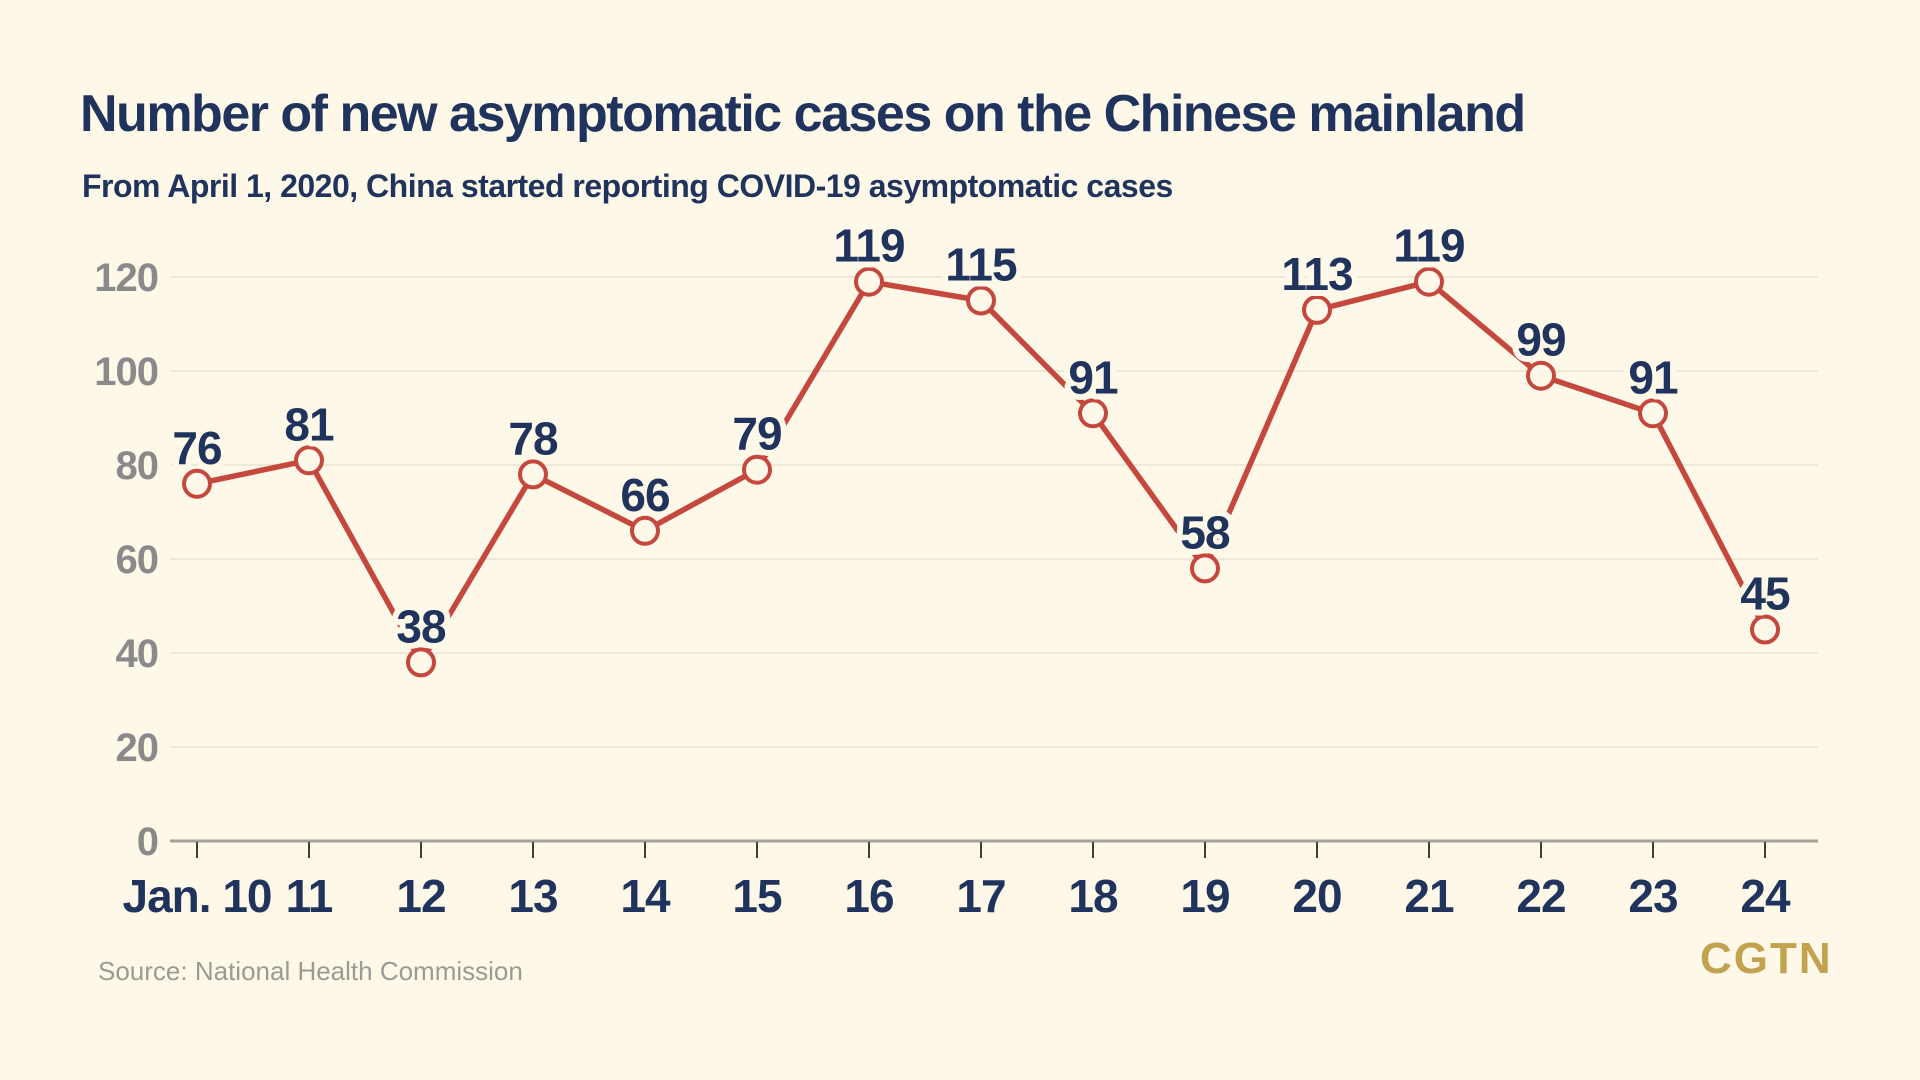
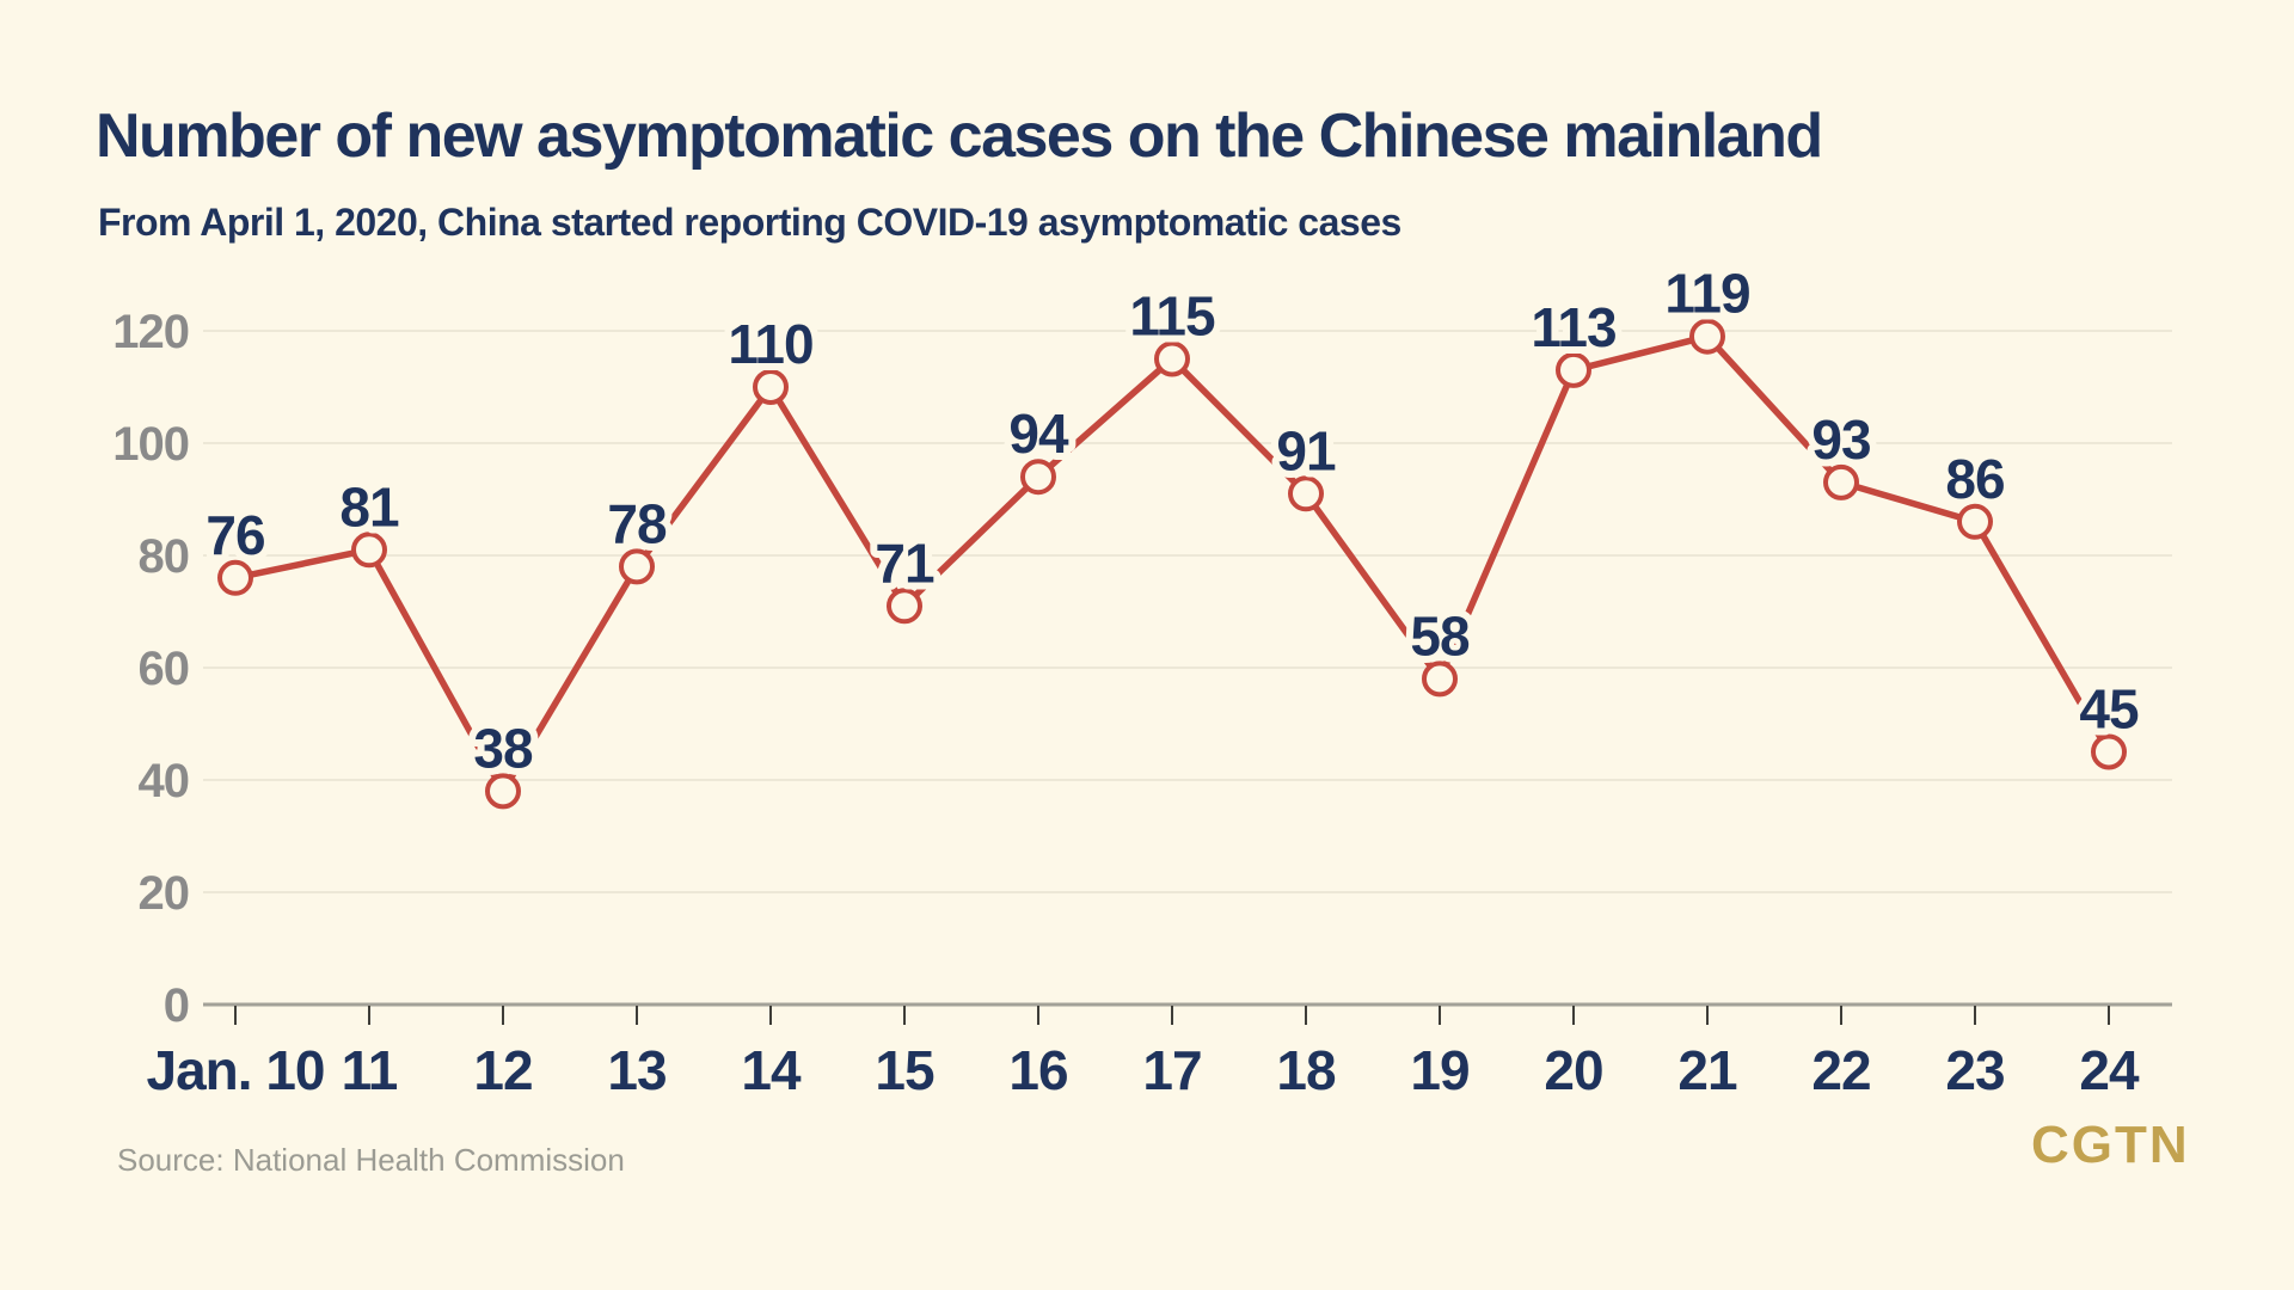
14: 66 -> 110
15: 79 -> 71
16: 119 -> 94
22: 99 -> 93
23: 91 -> 86
